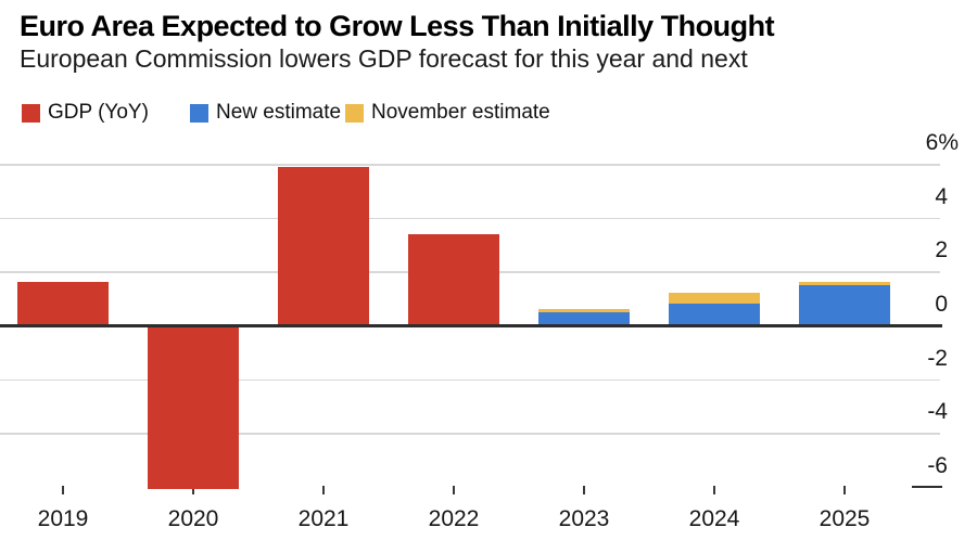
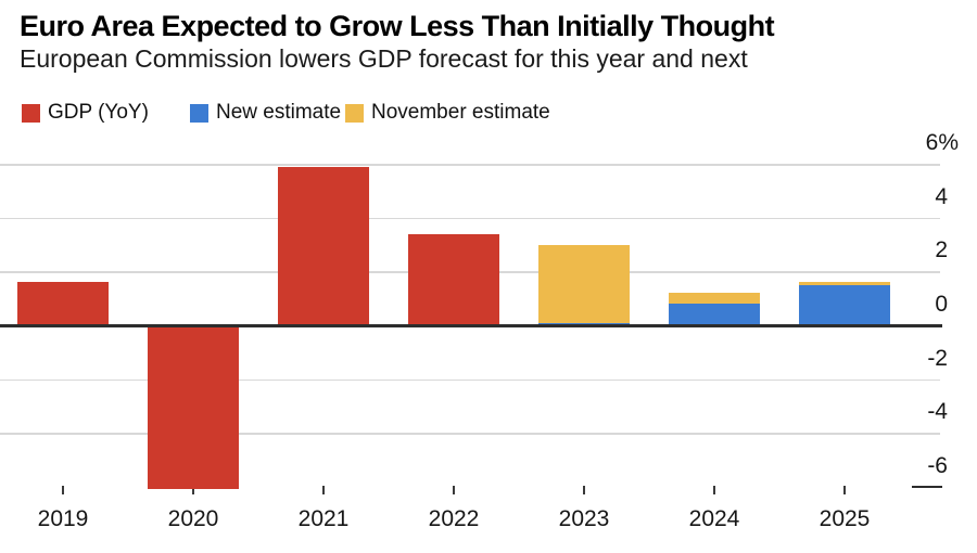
November estimate/2023: 0.6 -> 3.0
New estimate/2023: 0.5 -> 0.1
